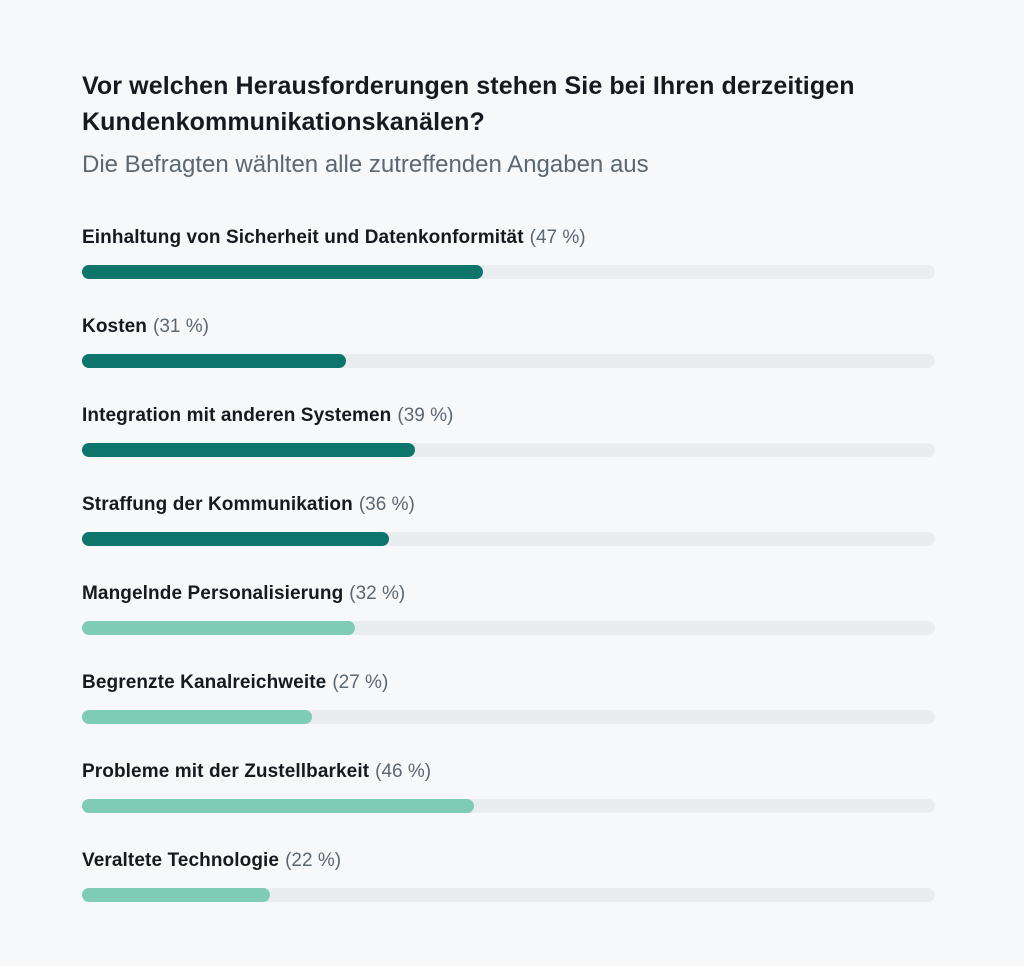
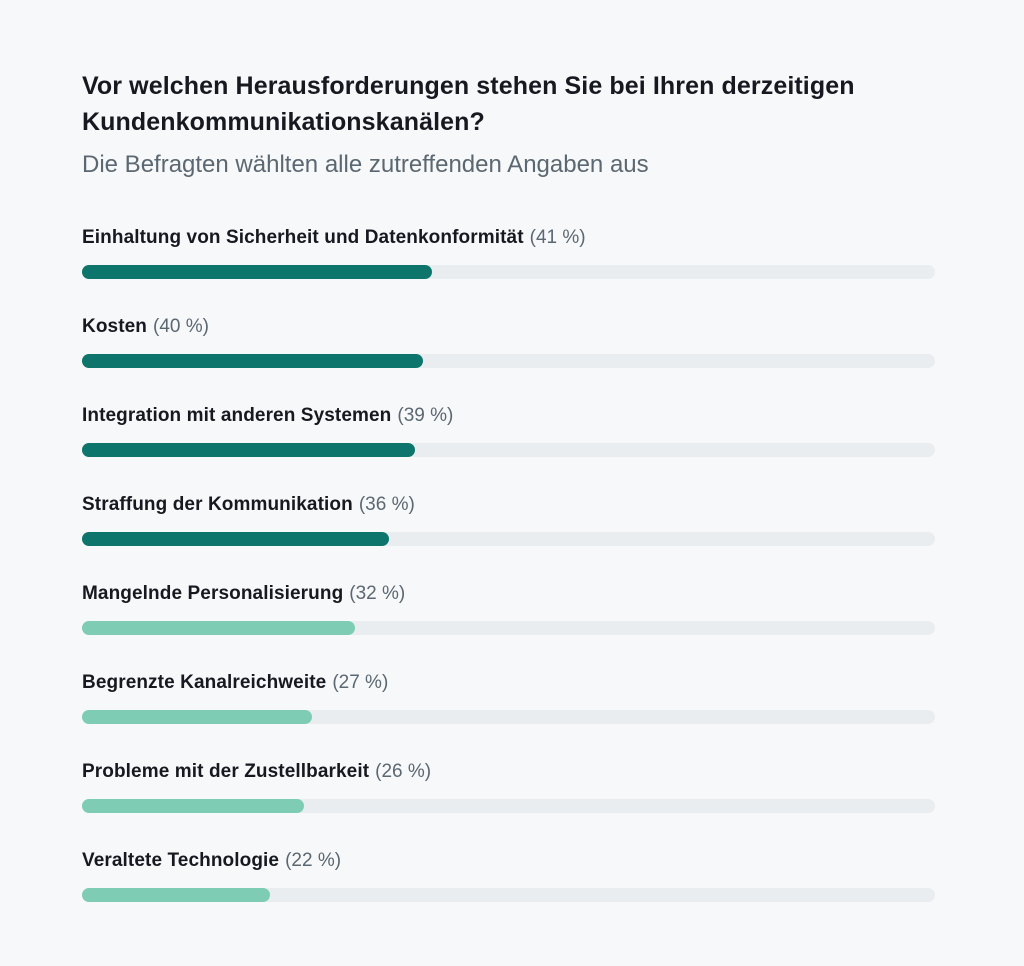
Einhaltung von Sicherheit und Datenkonformität: 47 -> 41
Kosten: 31 -> 40
Probleme mit der Zustellbarkeit: 46 -> 26
